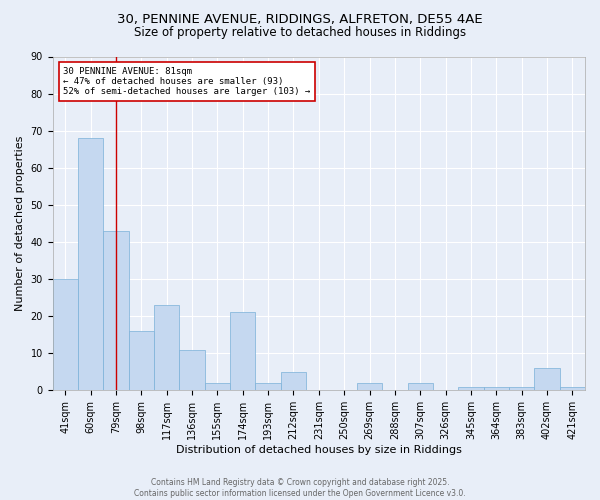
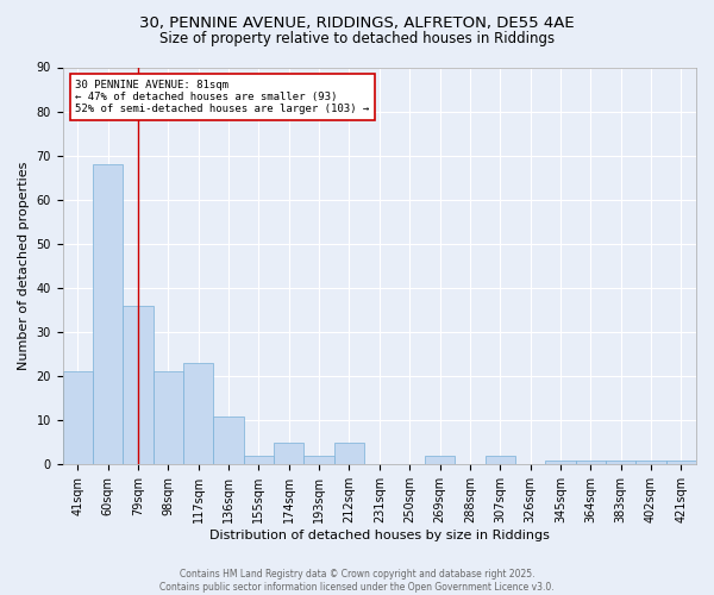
41sqm: 30 -> 21
79sqm: 43 -> 36
98sqm: 16 -> 21
174sqm: 21 -> 5
402sqm: 6 -> 1
